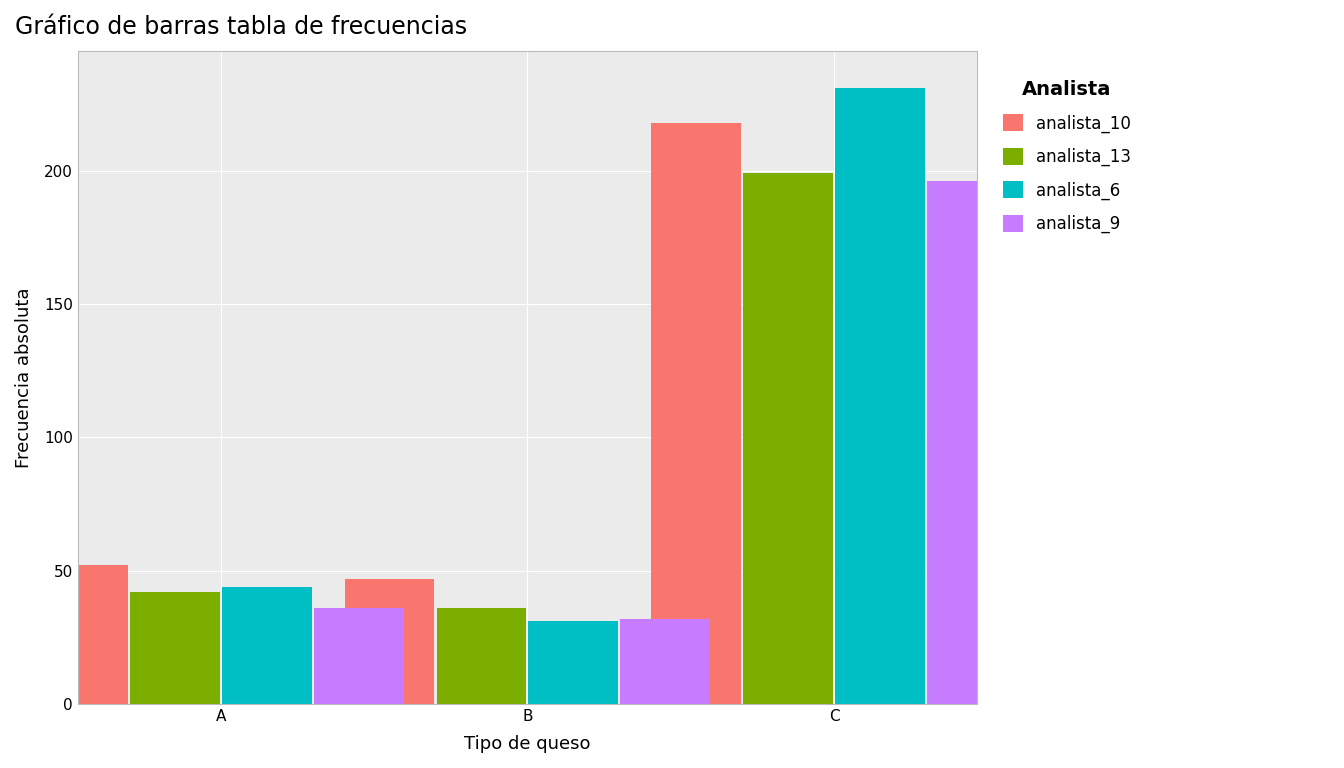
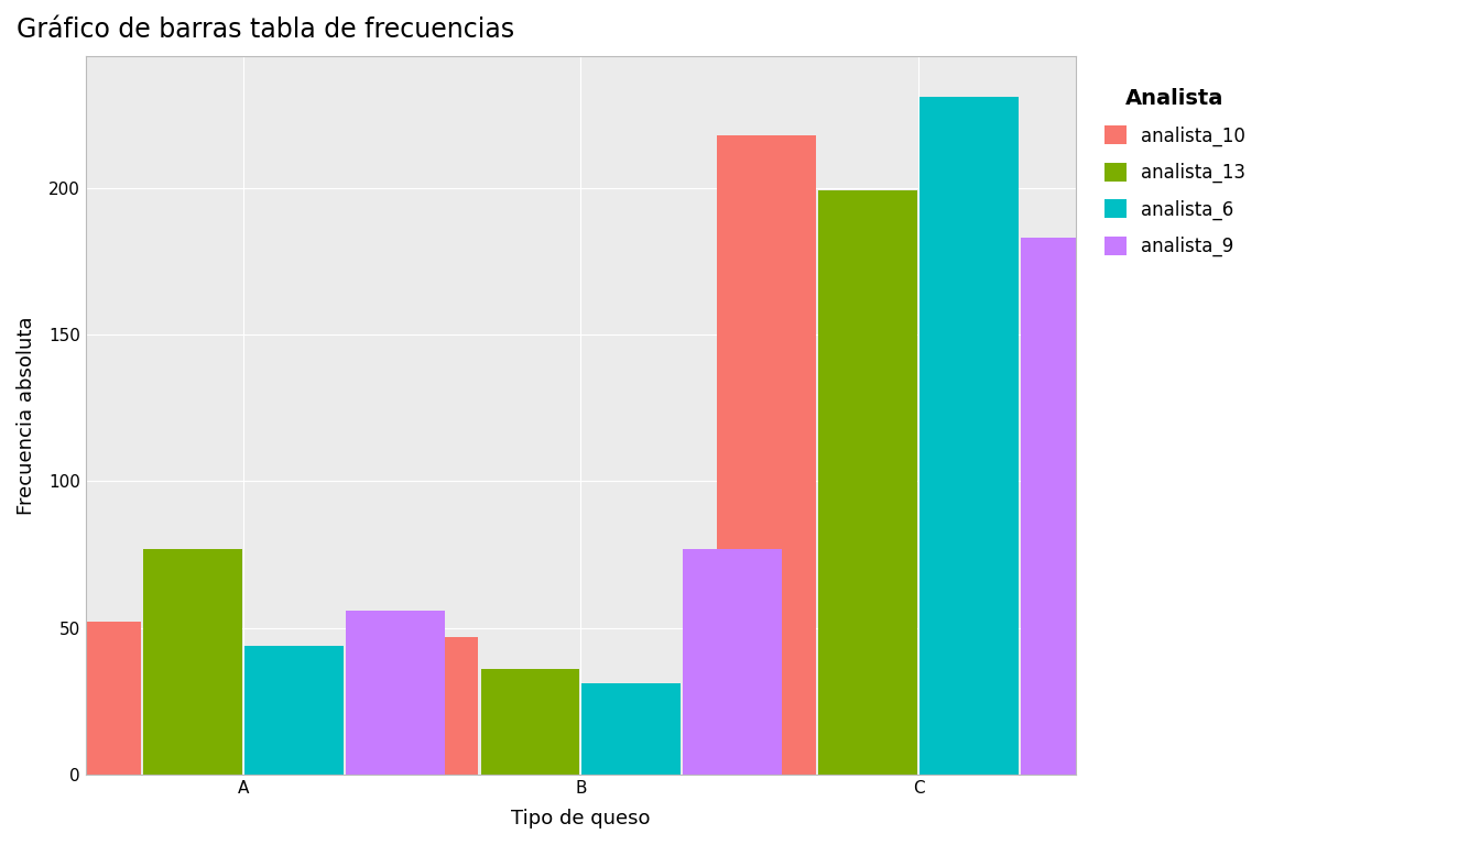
analista_13/A: 42 -> 77
analista_9/A: 36 -> 56
analista_9/B: 32 -> 77
analista_9/C: 196 -> 183
